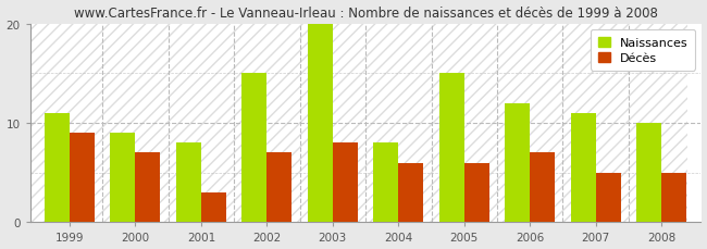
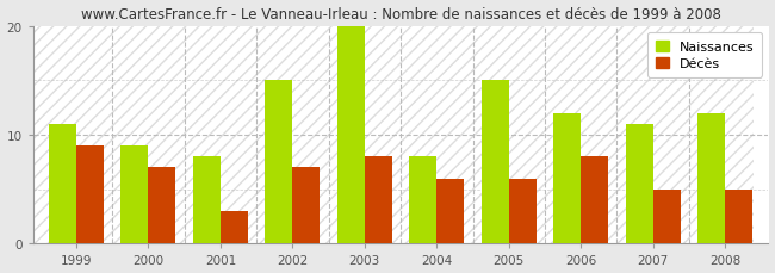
Décès/2006: 7 -> 8
Naissances/2008: 10 -> 12
